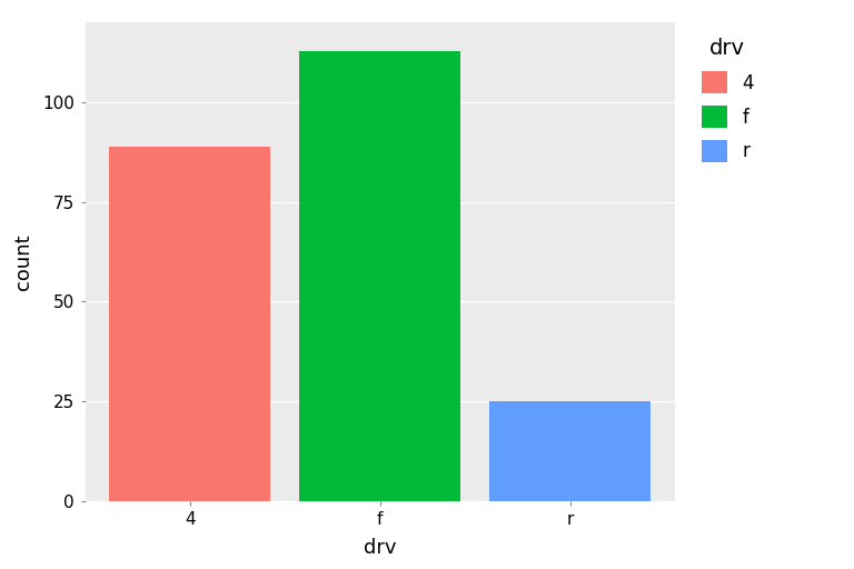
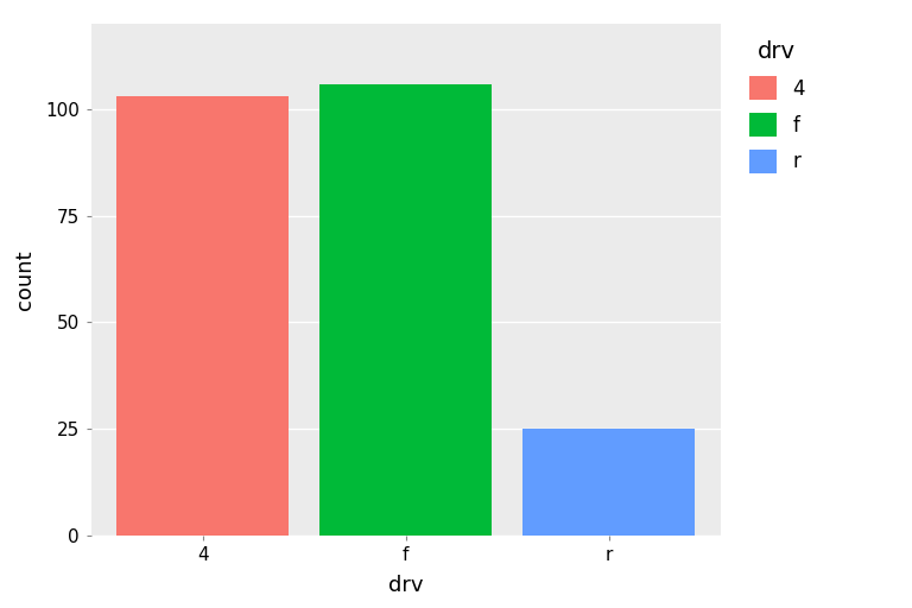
4: 89 -> 103
f: 113 -> 106
